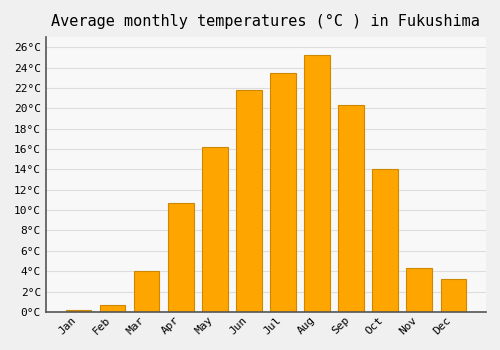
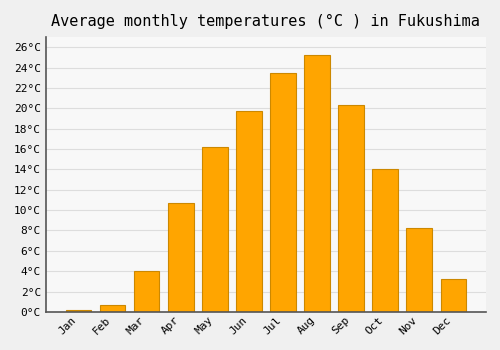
Jun: 21.8°C -> 19.7°C
Nov: 4.3°C -> 8.2°C
